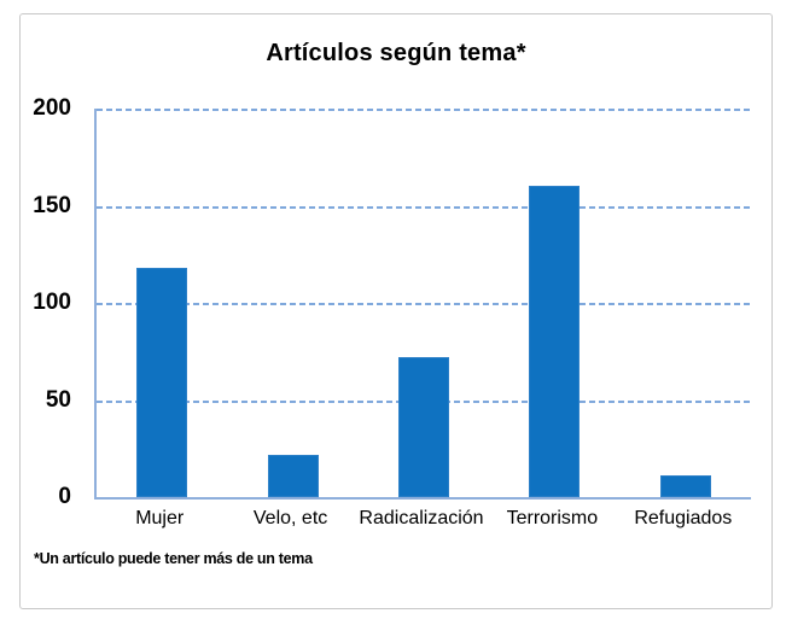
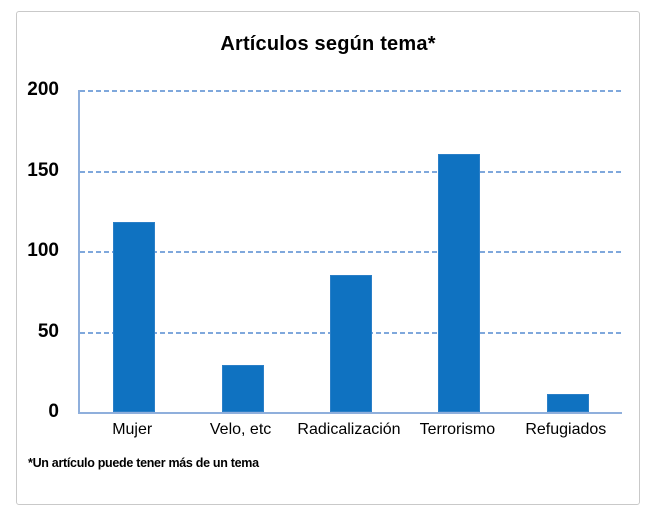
Velo, etc: 22 -> 29
Radicalización: 72 -> 85
